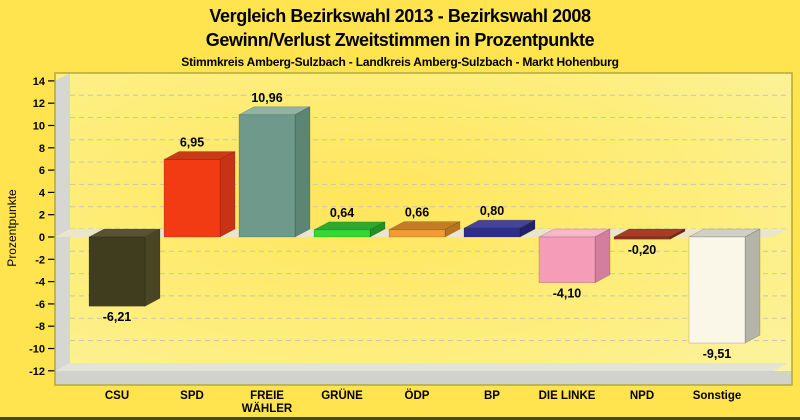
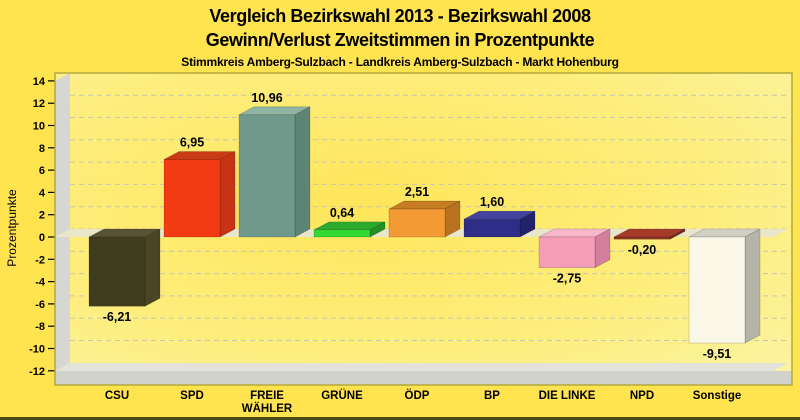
ÖDP: 0,66 -> 2,51
BP: 0,80 -> 1,60
DIE LINKE: -4,10 -> -2,75
